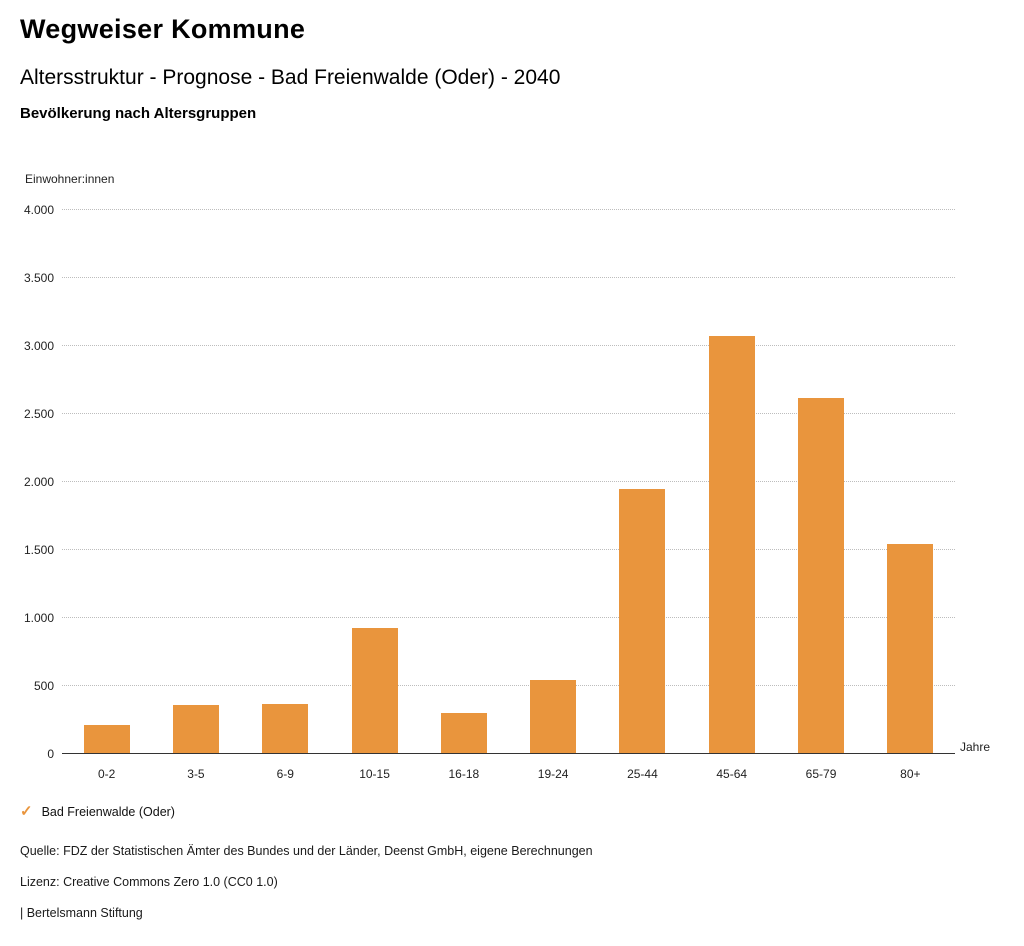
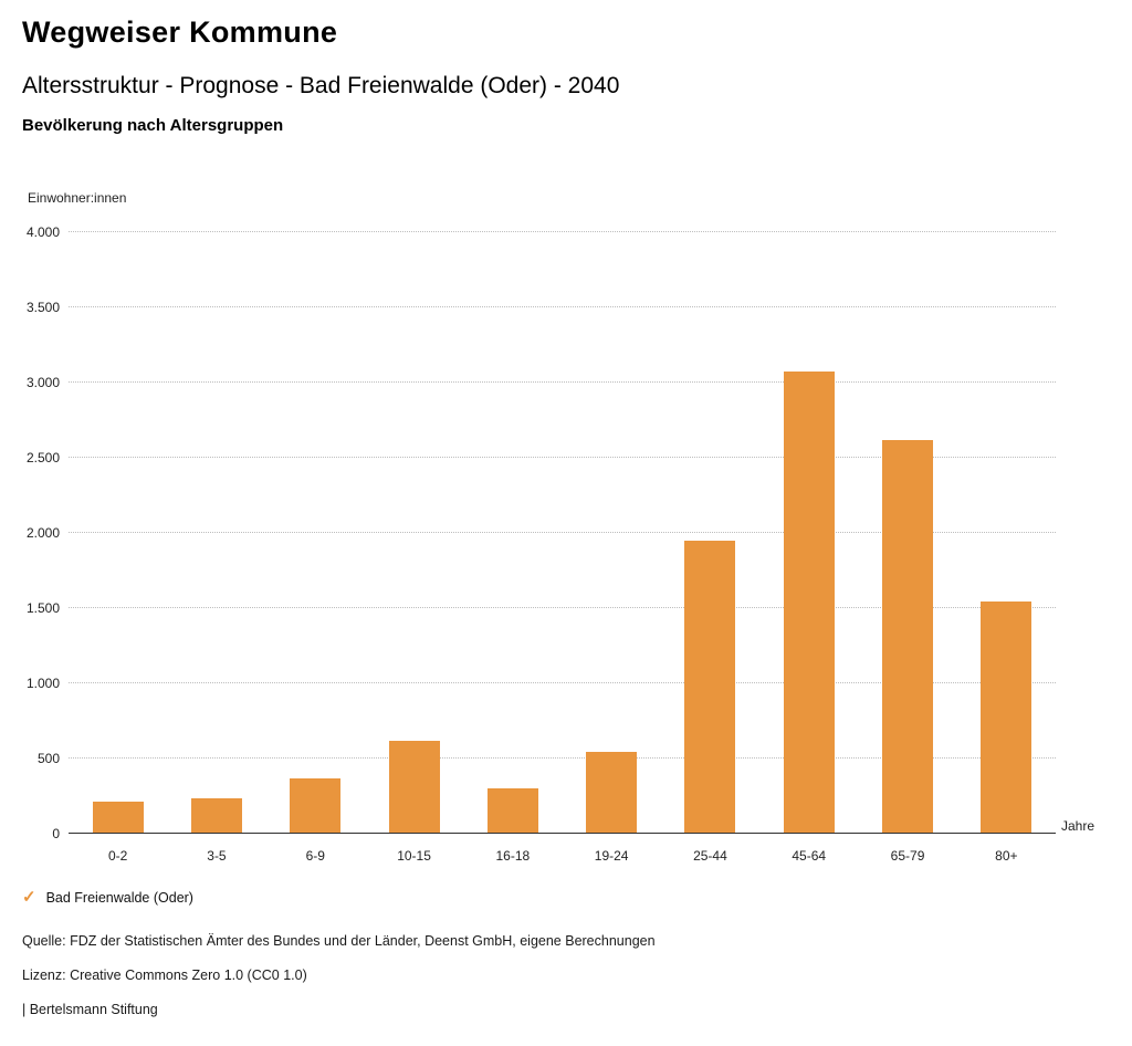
3-5: 360 -> 240
10-15: 930 -> 620
